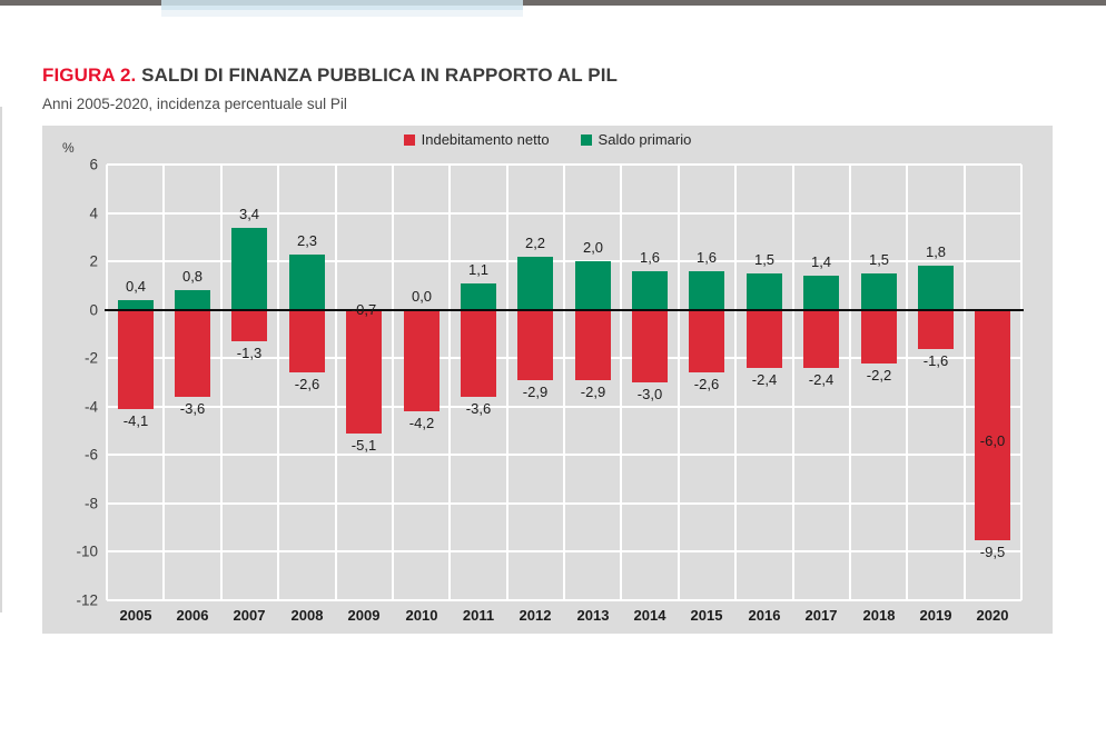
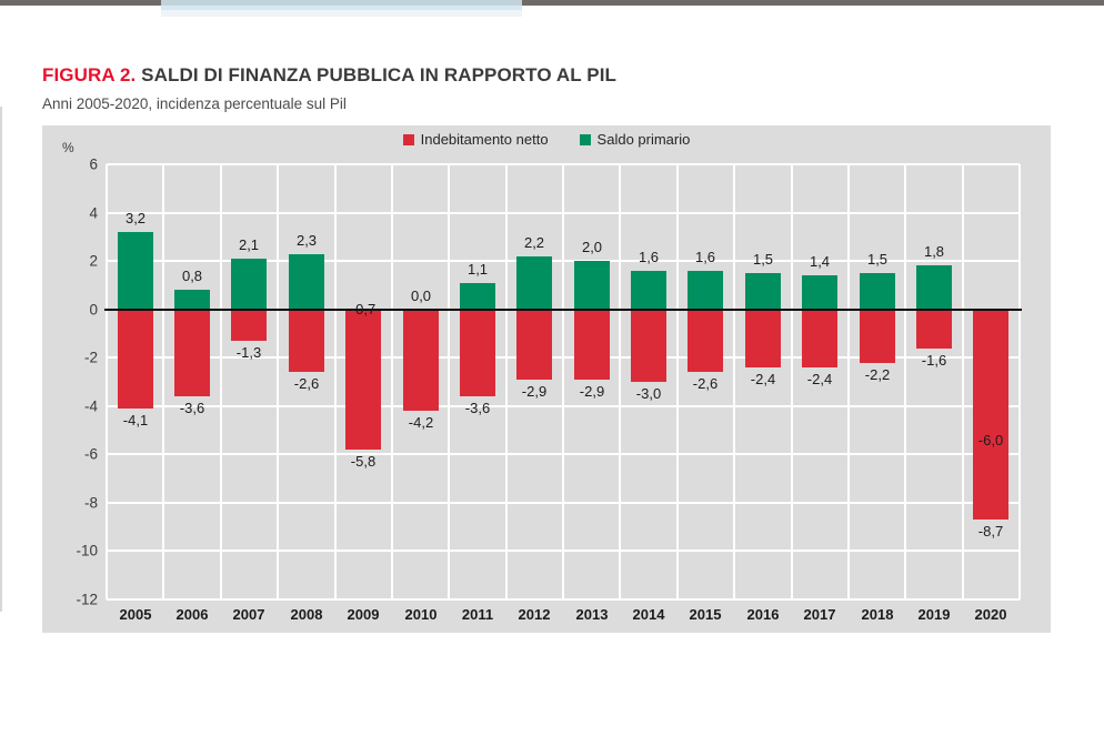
Saldo primario/2005: 0,4 -> 3,2
Saldo primario/2007: 3,4 -> 2,1
Indebitamento netto/2009: -5,1 -> -5,8
Indebitamento netto/2020: -9,5 -> -8,7
